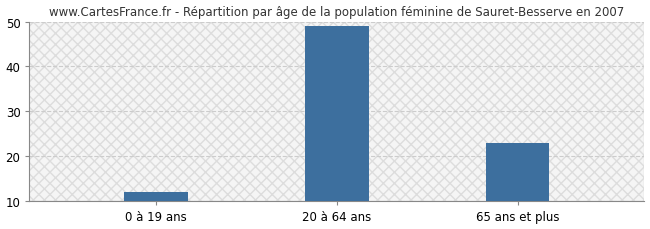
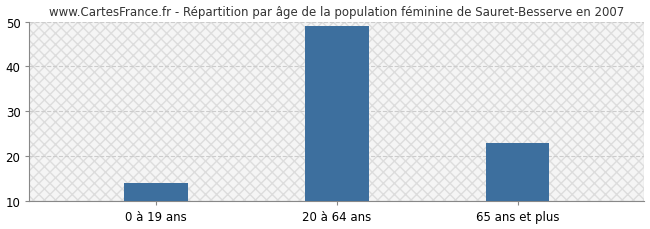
0 à 19 ans: 12 -> 14
